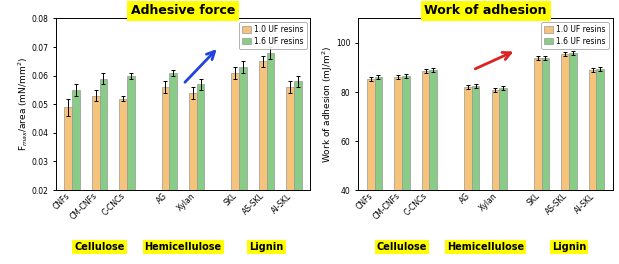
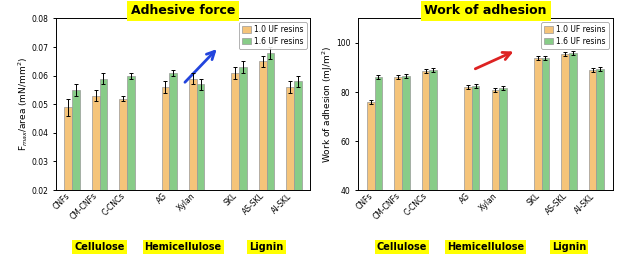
Adhesive force/1.0 UF resins/Xylan: 0.054 -> 0.059
Work of adhesion/1.0 UF resins/CNFs: 85.5 -> 76.0
